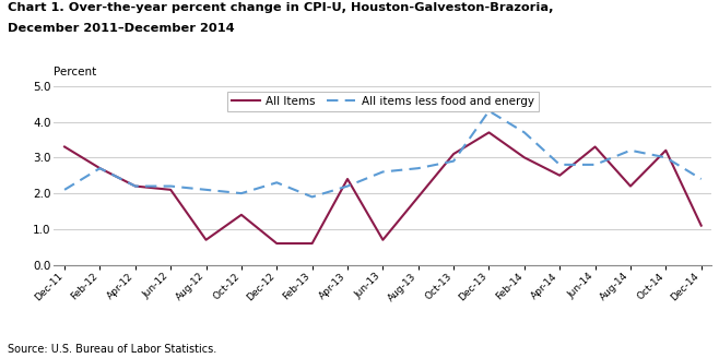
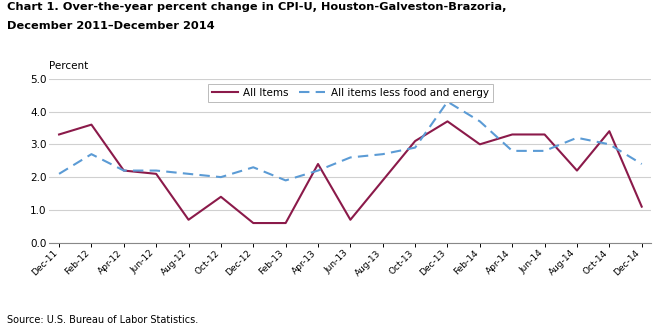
All Items/Feb-12: 2.7 -> 3.6
All Items/Apr-14: 2.5 -> 3.3
All Items/Oct-14: 3.2 -> 3.4
